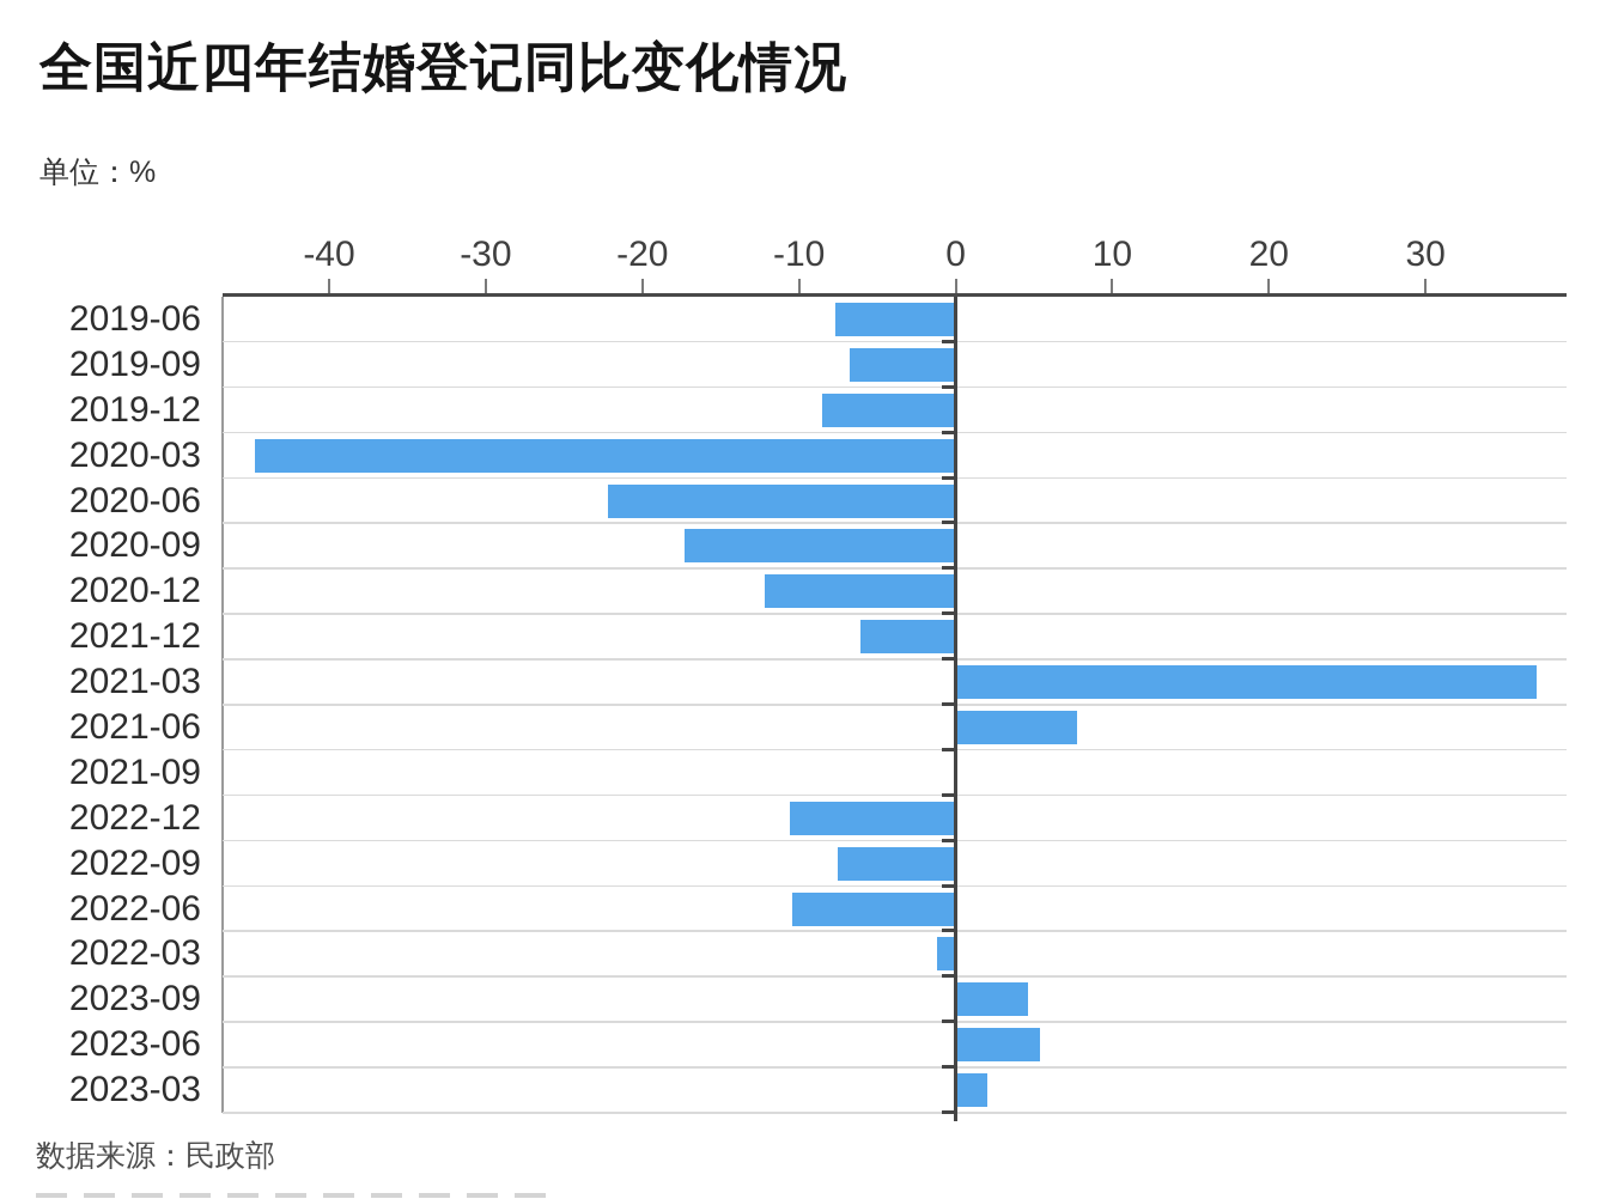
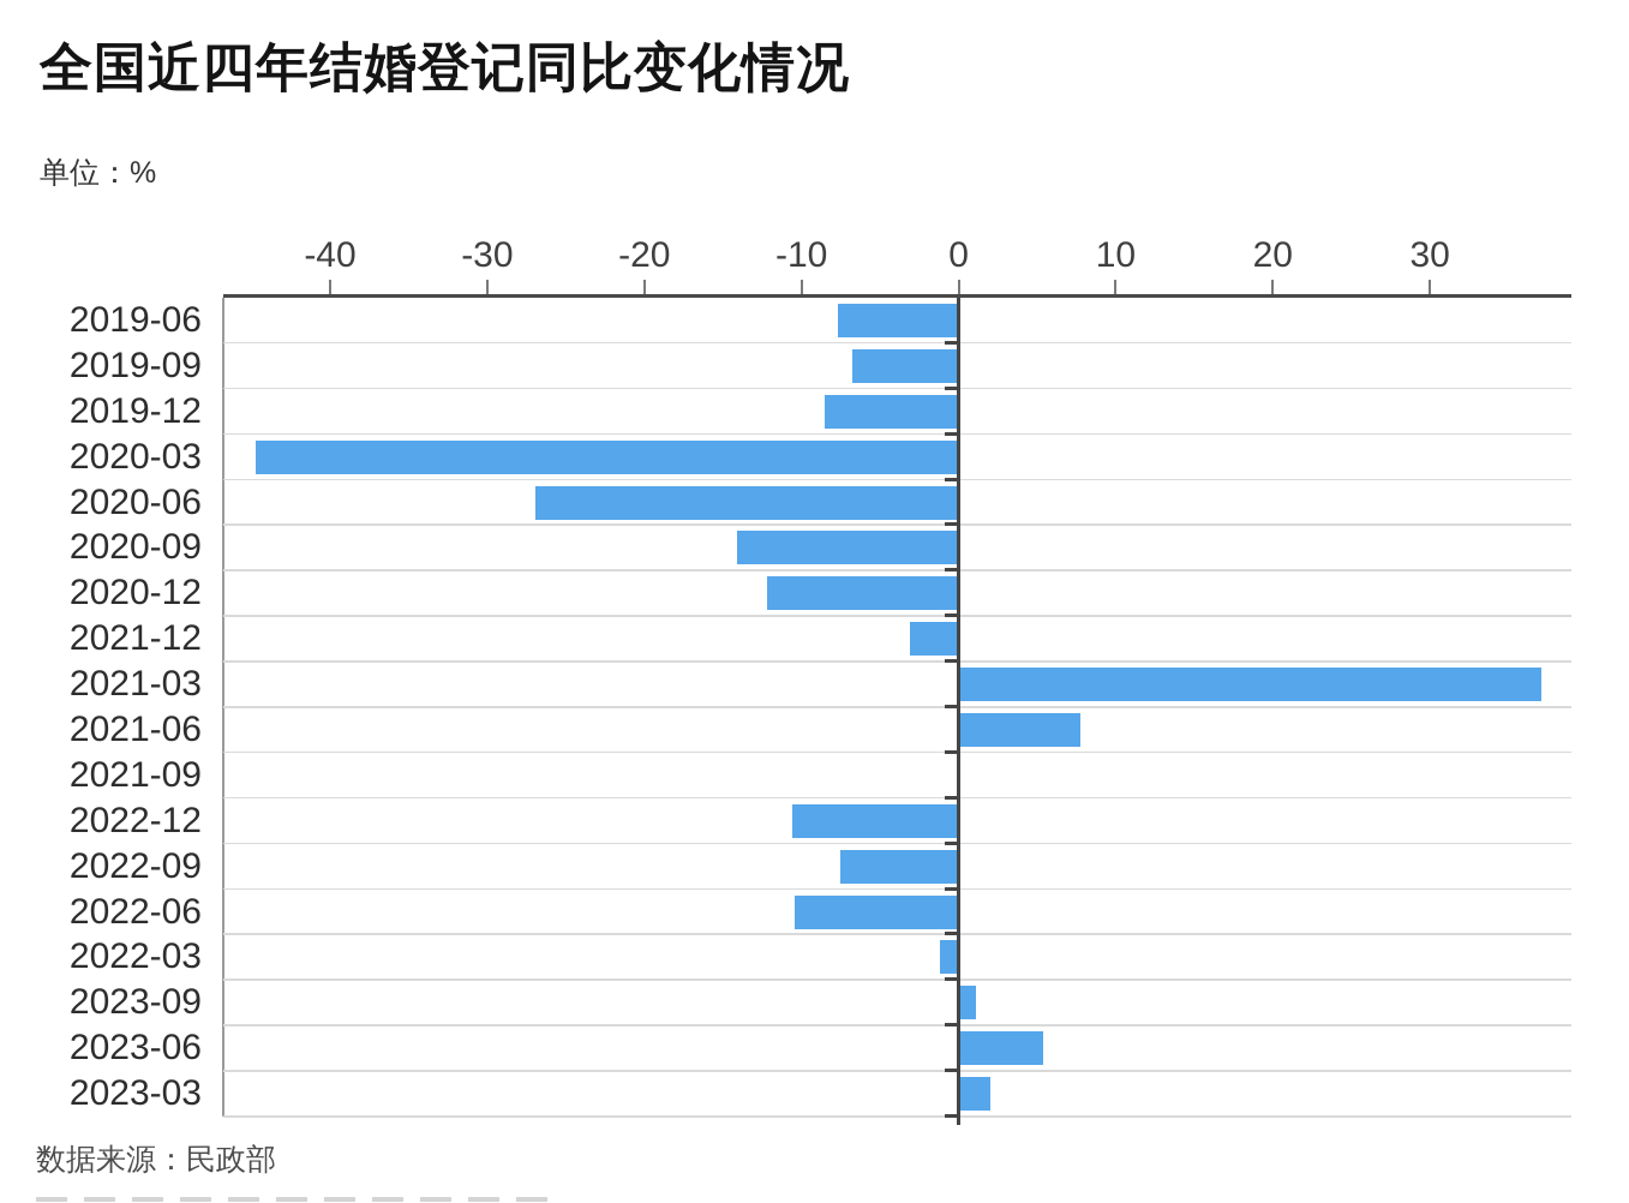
2020-06: -22.2 -> -26.9
2020-09: -17.3 -> -14.1
2021-12: -6.1 -> -3.1
2023-09: 4.5 -> 1.0
